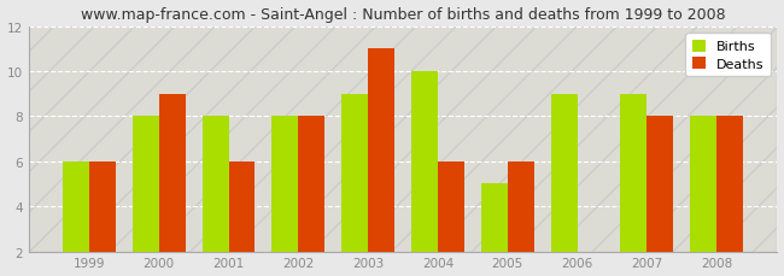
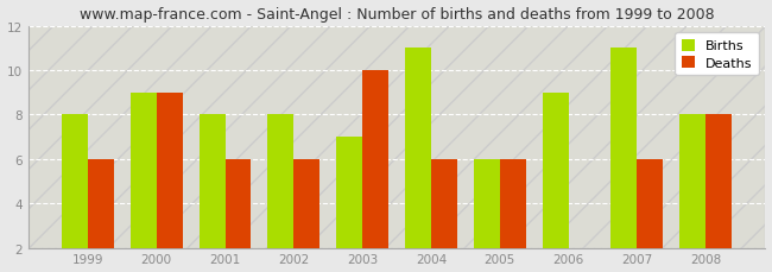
Births/1999: 6 -> 8
Births/2000: 8 -> 9
Deaths/2002: 8 -> 6
Births/2003: 9 -> 7
Deaths/2003: 11 -> 10
Births/2004: 10 -> 11
Births/2005: 5 -> 6
Births/2007: 9 -> 11
Deaths/2007: 8 -> 6
